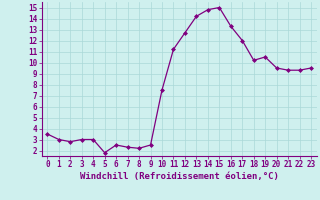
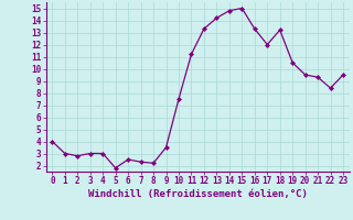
0: 3.5 -> 4.0
9: 2.5 -> 3.5
12: 12.7 -> 13.3
18: 10.2 -> 13.2
22: 9.3 -> 8.4
